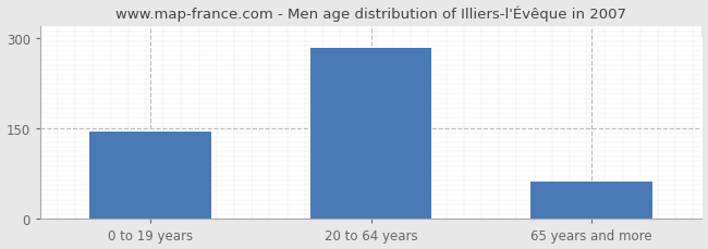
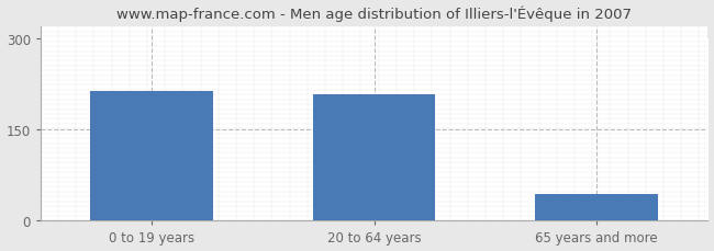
0 to 19 years: 146 -> 214
20 to 64 years: 285 -> 208
65 years and more: 62 -> 44
